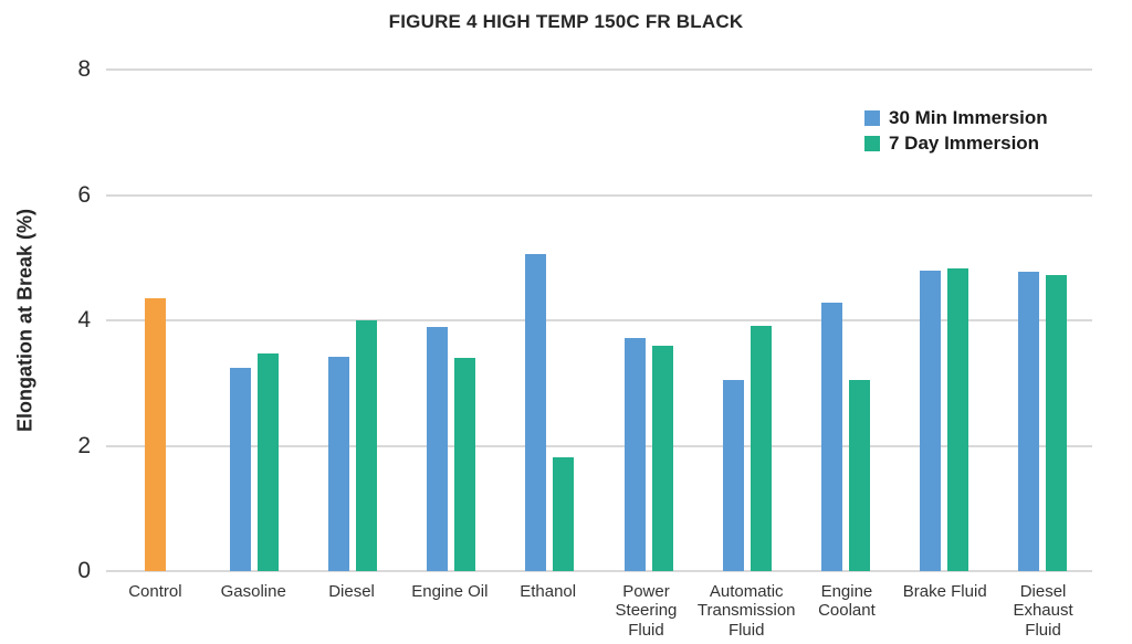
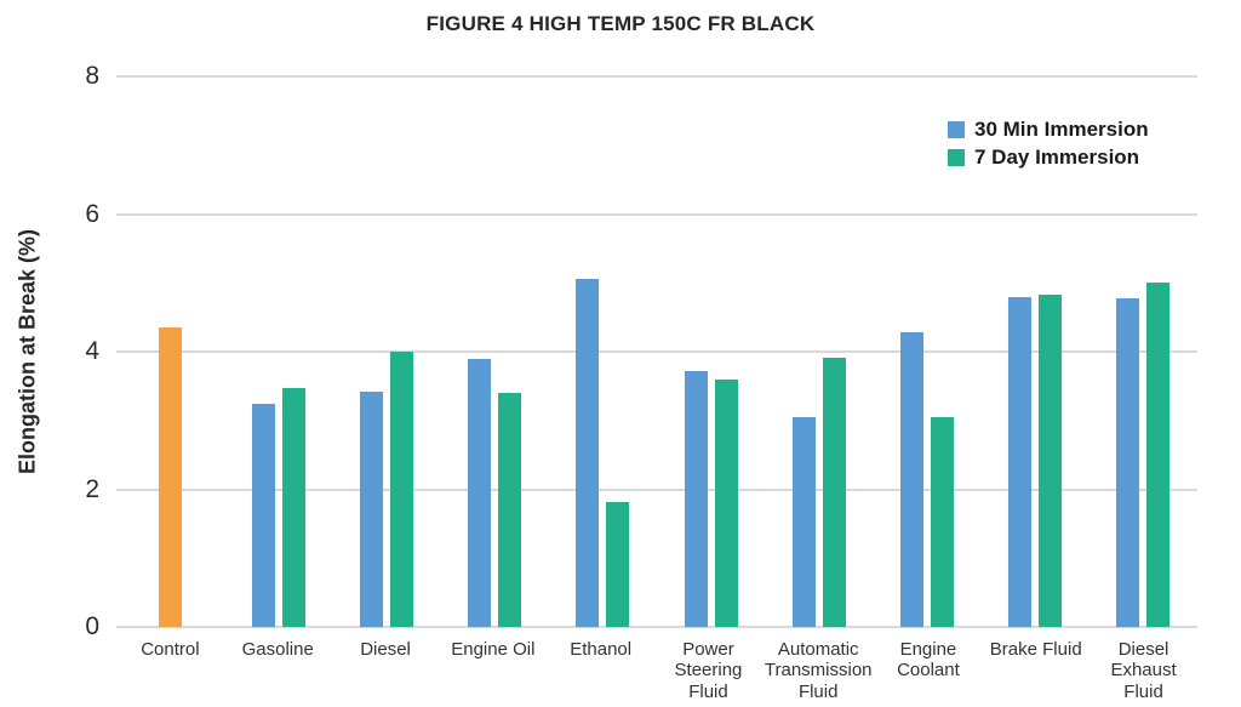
7 Day Immersion/Diesel Exhaust Fluid: 4.7 -> 5.0
